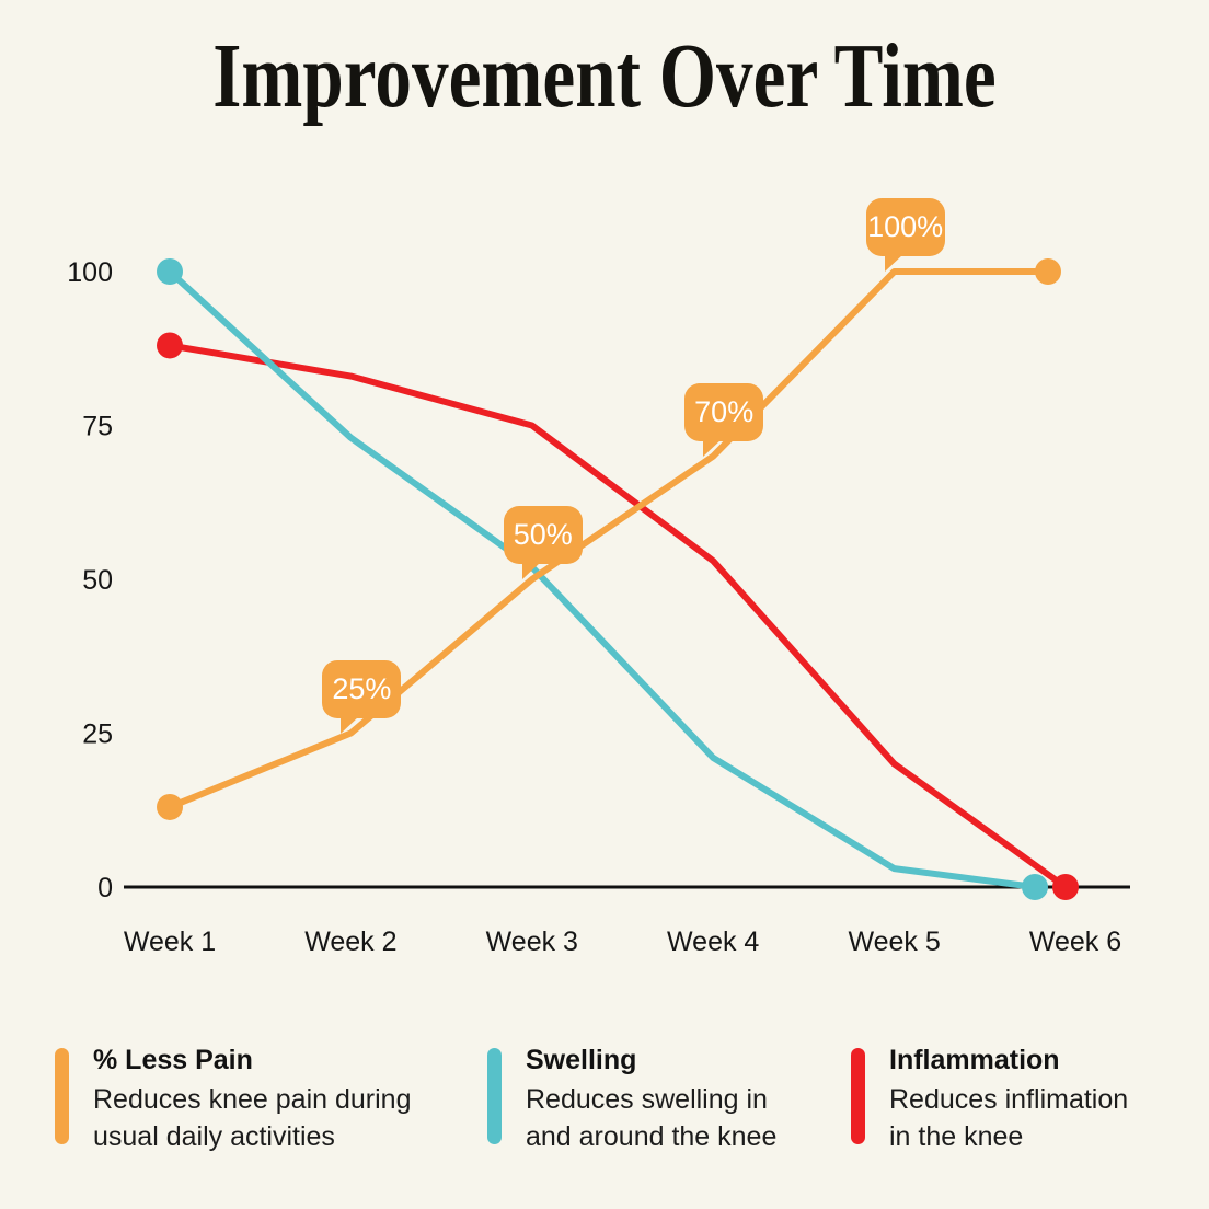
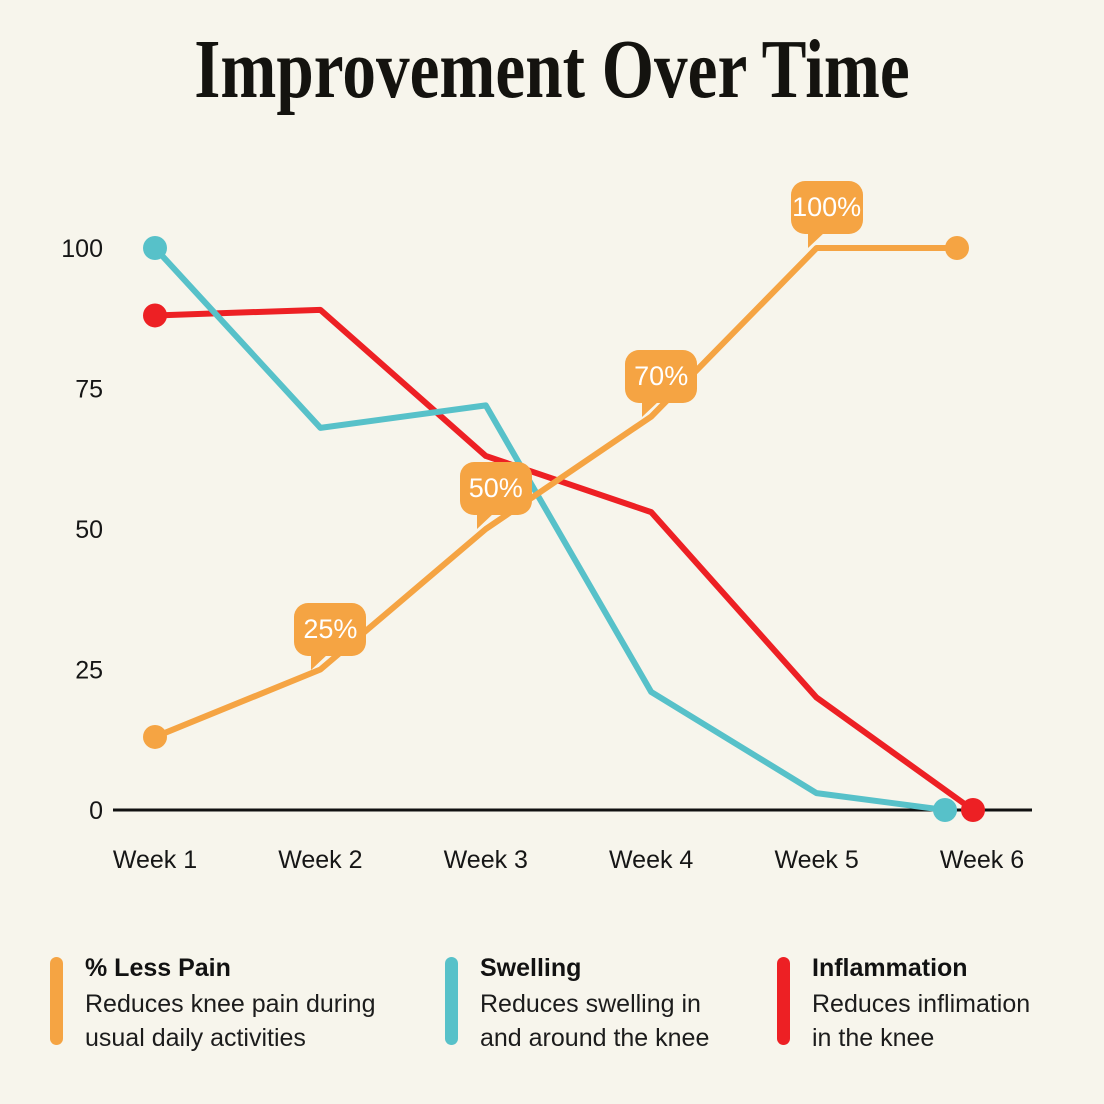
Swelling/Week 2: 73 -> 68
Inflammation/Week 2: 83 -> 89
Swelling/Week 3: 52 -> 72
Inflammation/Week 3: 75 -> 63
